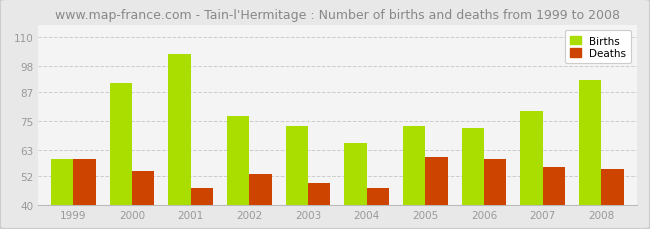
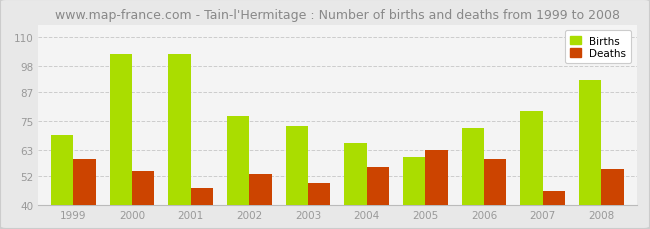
Births/1999: 59 -> 69
Births/2000: 91 -> 103
Deaths/2004: 47 -> 56
Births/2005: 73 -> 60
Deaths/2005: 60 -> 63
Deaths/2007: 56 -> 46
